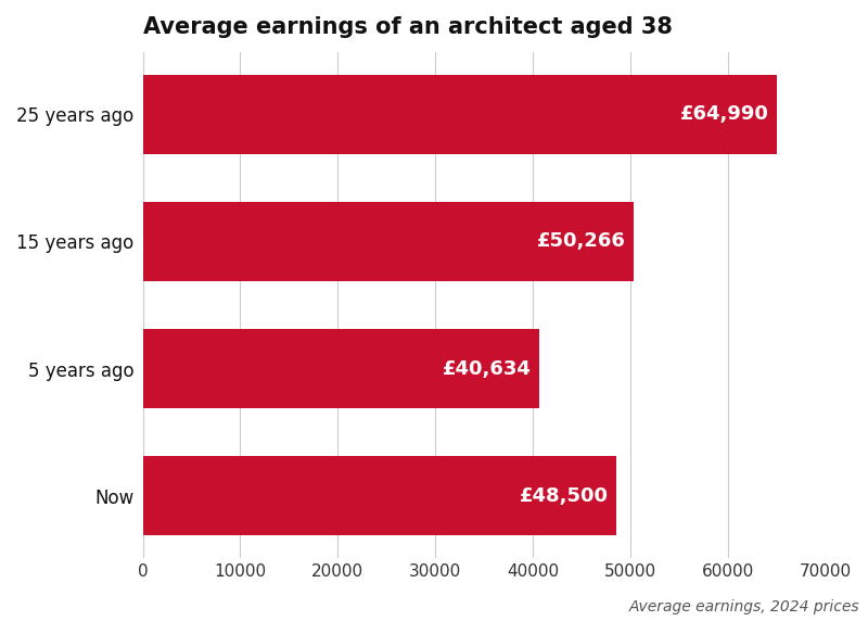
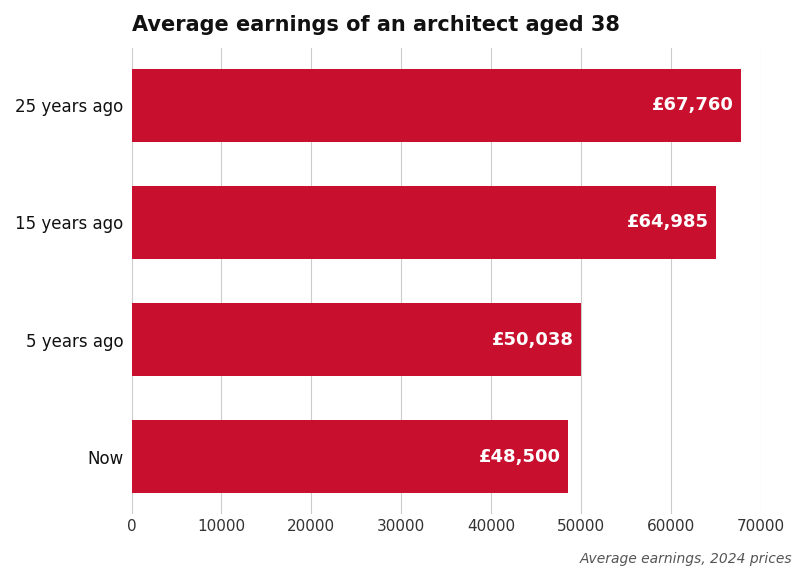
25 years ago: £64,990 -> £67,760
15 years ago: £50,266 -> £64,985
5 years ago: £40,634 -> £50,038
